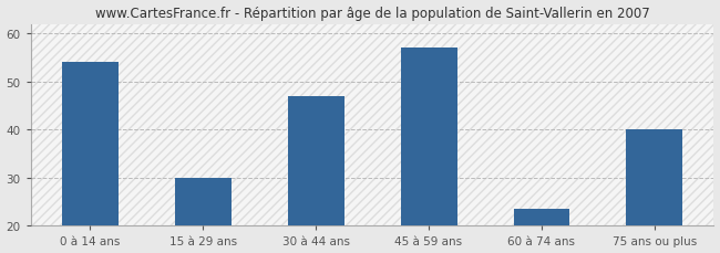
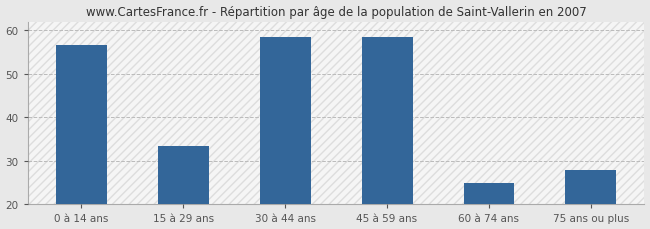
0 à 14 ans: 54.0 -> 56.5
15 à 29 ans: 30.0 -> 33.5
30 à 44 ans: 47.0 -> 58.5
45 à 59 ans: 57.0 -> 58.5
60 à 74 ans: 23.5 -> 25.0
75 ans ou plus: 40.0 -> 28.0
